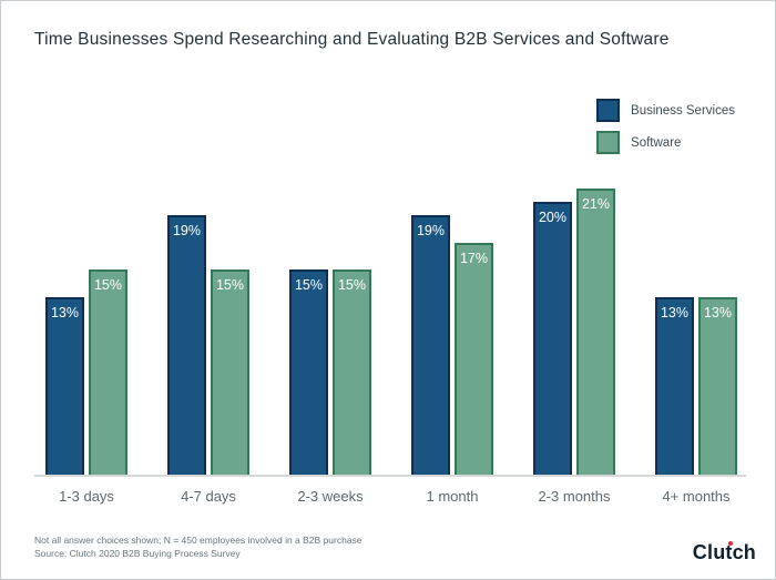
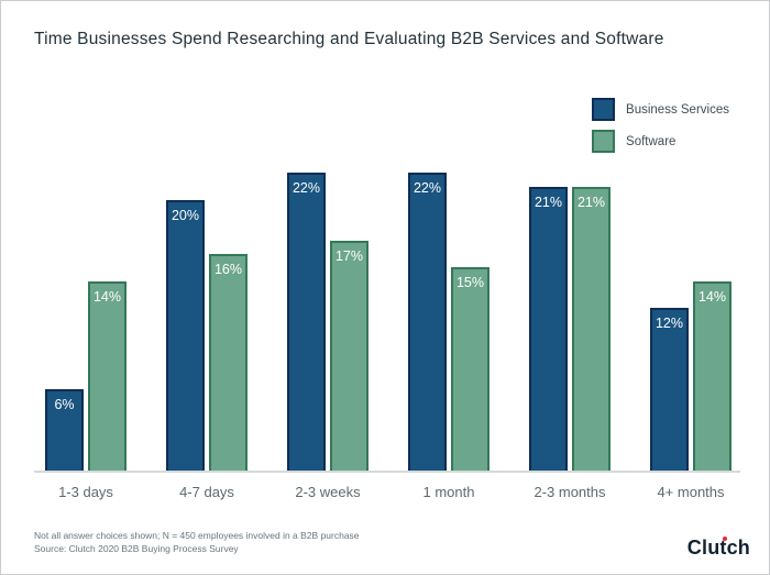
Business Services/1-3 days: 13% -> 6%
Software/1-3 days: 15% -> 14%
Business Services/4-7 days: 19% -> 20%
Software/4-7 days: 15% -> 16%
Business Services/2-3 weeks: 15% -> 22%
Software/2-3 weeks: 15% -> 17%
Business Services/1 month: 19% -> 22%
Software/1 month: 17% -> 15%
Business Services/2-3 months: 20% -> 21%
Business Services/4+ months: 13% -> 12%
Software/4+ months: 13% -> 14%
